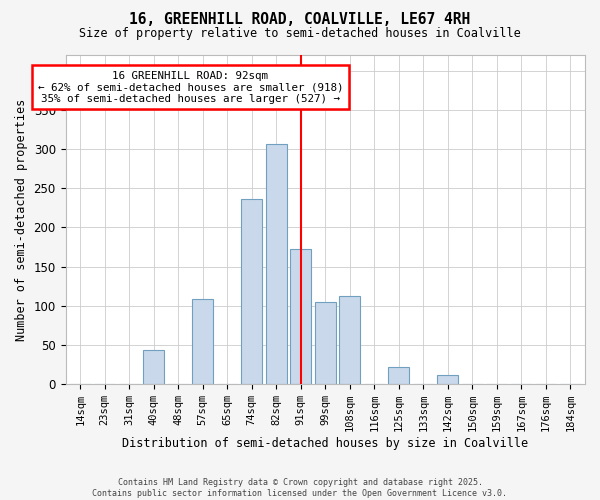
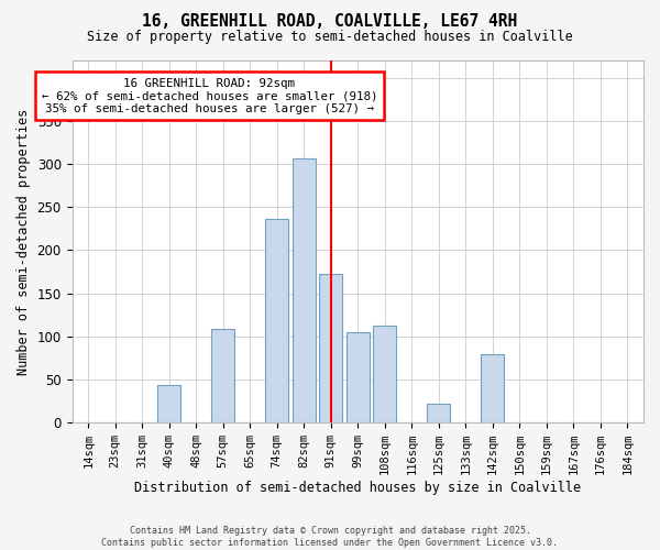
142sqm: 12 -> 80
